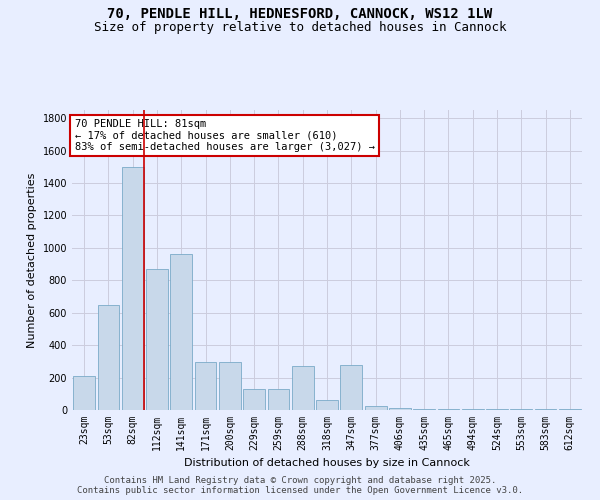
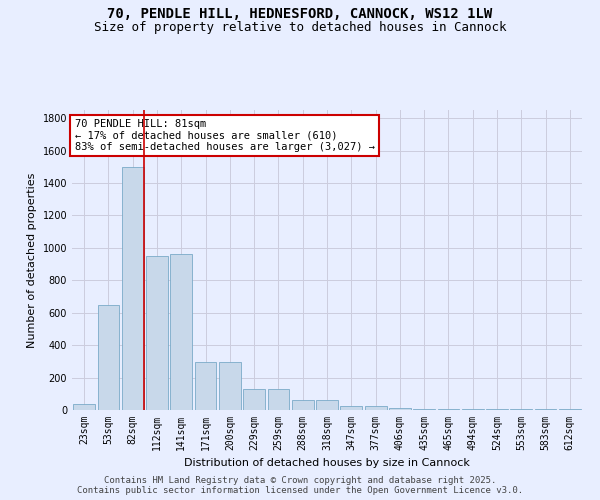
23sqm: 210 -> 40
112sqm: 870 -> 950
288sqm: 270 -> 60
347sqm: 280 -> 20
